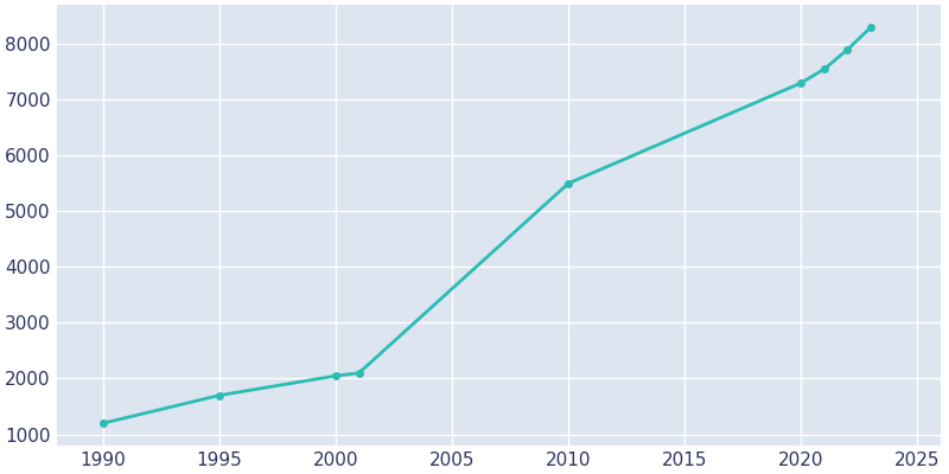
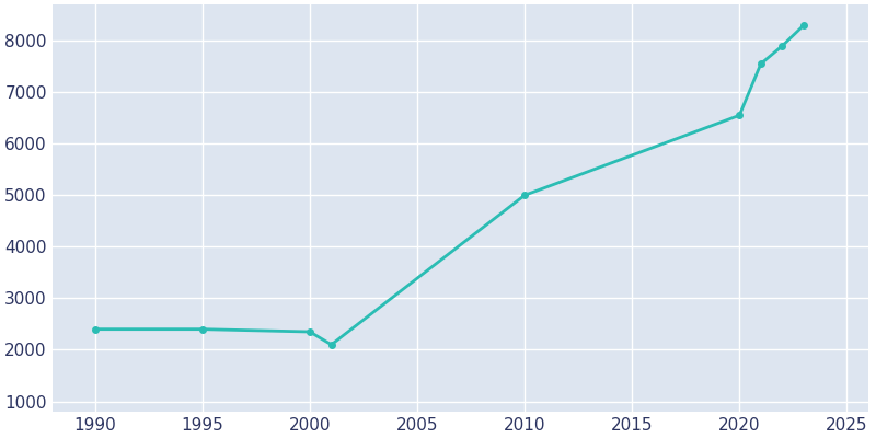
1990: 1200 -> 2400
1995: 1700 -> 2400
2000: 2050 -> 2350
2010: 5500 -> 5000
2020: 7300 -> 6550
